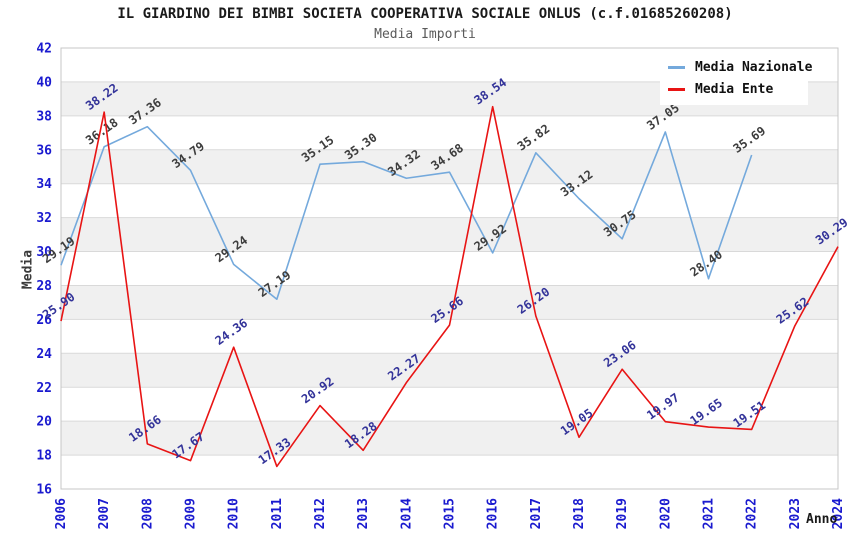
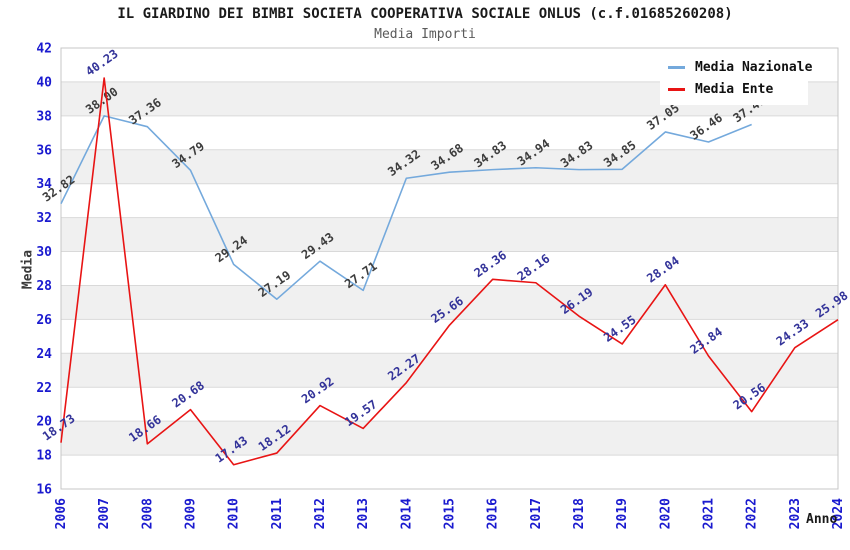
Media Nazionale/2006: 29.19 -> 32.82
Media Ente/2006: 25.90 -> 18.73
Media Nazionale/2007: 36.18 -> 38.00
Media Ente/2007: 38.22 -> 40.23
Media Ente/2009: 17.67 -> 20.68
Media Ente/2010: 24.36 -> 17.43
Media Ente/2011: 17.33 -> 18.12
Media Nazionale/2012: 35.15 -> 29.43
Media Nazionale/2013: 35.30 -> 27.71
Media Ente/2013: 18.28 -> 19.57
Media Nazionale/2016: 29.92 -> 34.83
Media Ente/2016: 38.54 -> 28.36
Media Nazionale/2017: 35.82 -> 34.94
Media Ente/2017: 26.20 -> 28.16
Media Nazionale/2018: 33.12 -> 34.83
Media Ente/2018: 19.05 -> 26.19
Media Nazionale/2019: 30.75 -> 34.85
Media Ente/2019: 23.06 -> 24.55
Media Ente/2020: 19.97 -> 28.04
Media Nazionale/2021: 28.40 -> 36.46
Media Ente/2021: 19.65 -> 23.84
Media Nazionale/2022: 35.69 -> 37.49
Media Ente/2022: 19.51 -> 20.56
Media Ente/2023: 25.62 -> 24.33
Media Ente/2024: 30.29 -> 25.98
